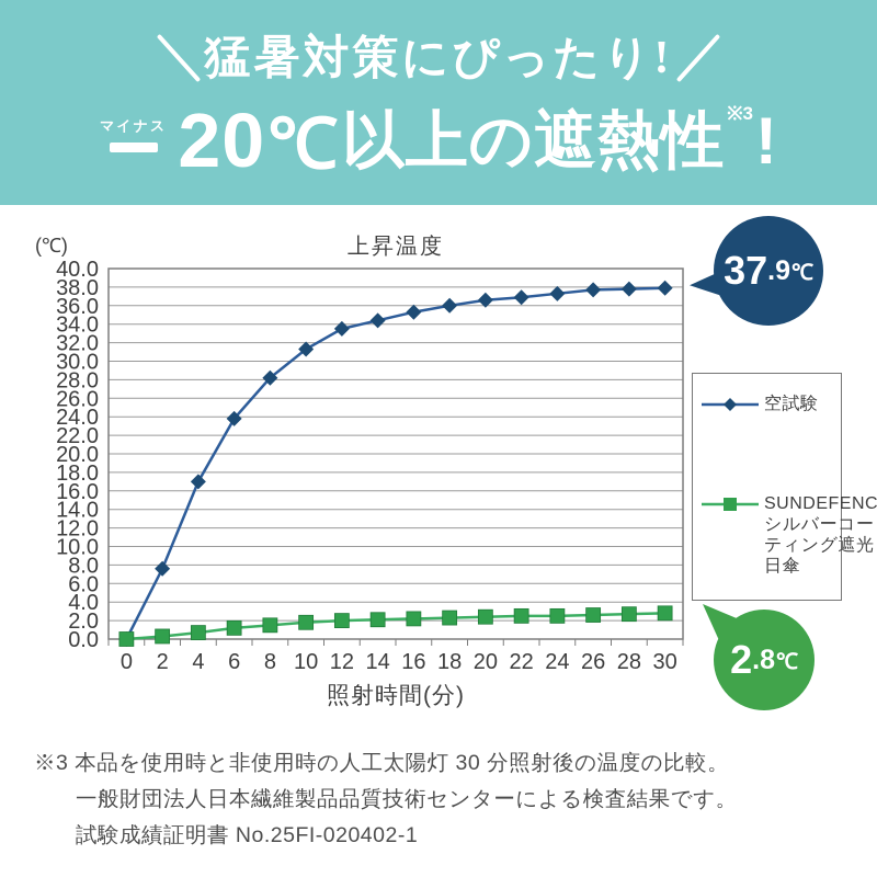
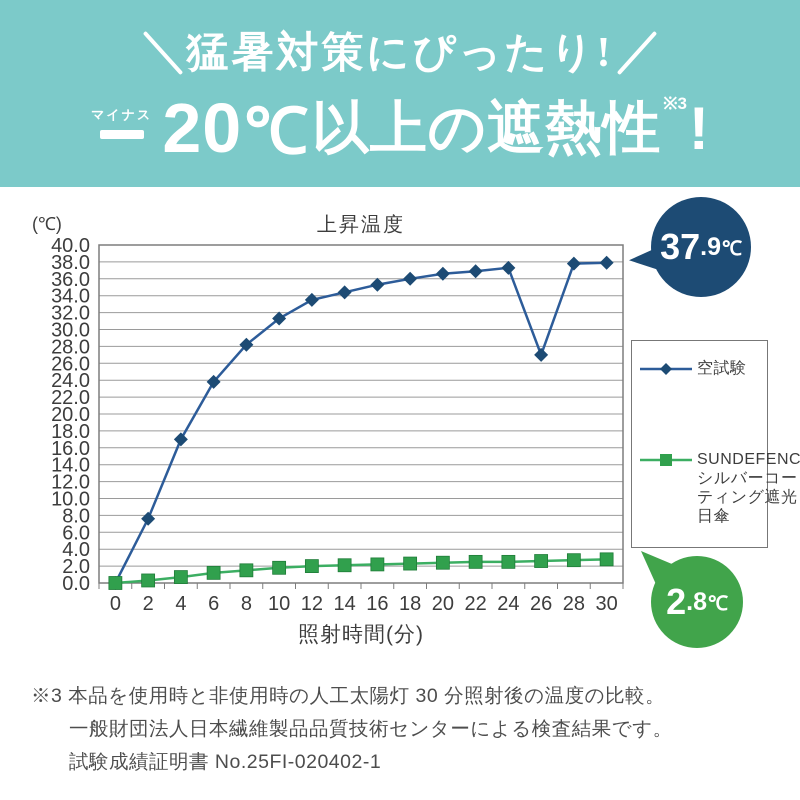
空試験/26: 38 -> 27
